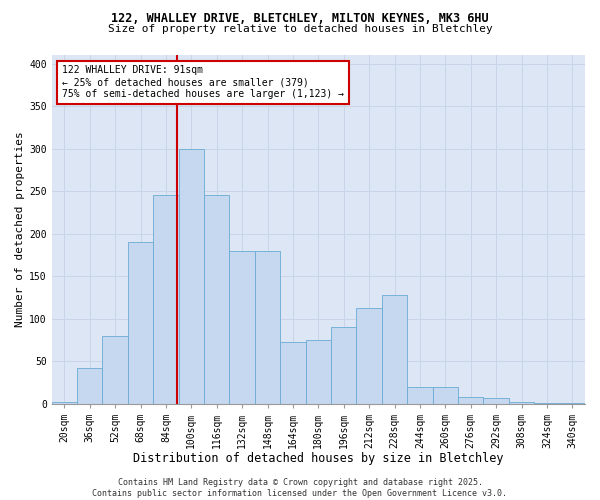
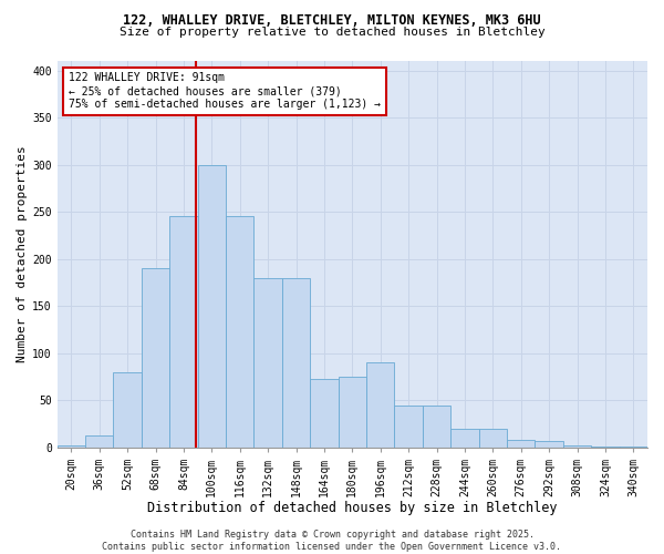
36sqm: 42 -> 12
212sqm: 112 -> 44
228sqm: 128 -> 44
